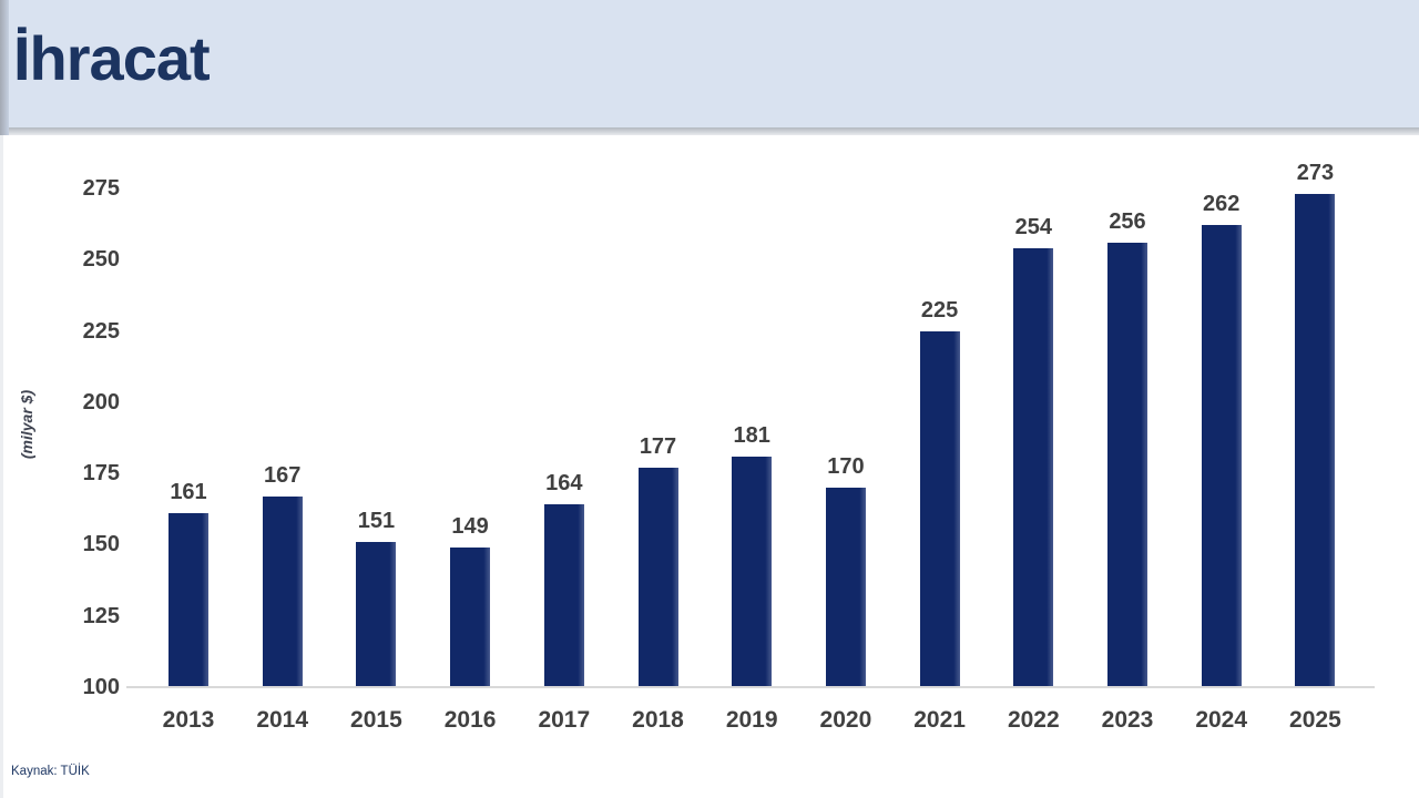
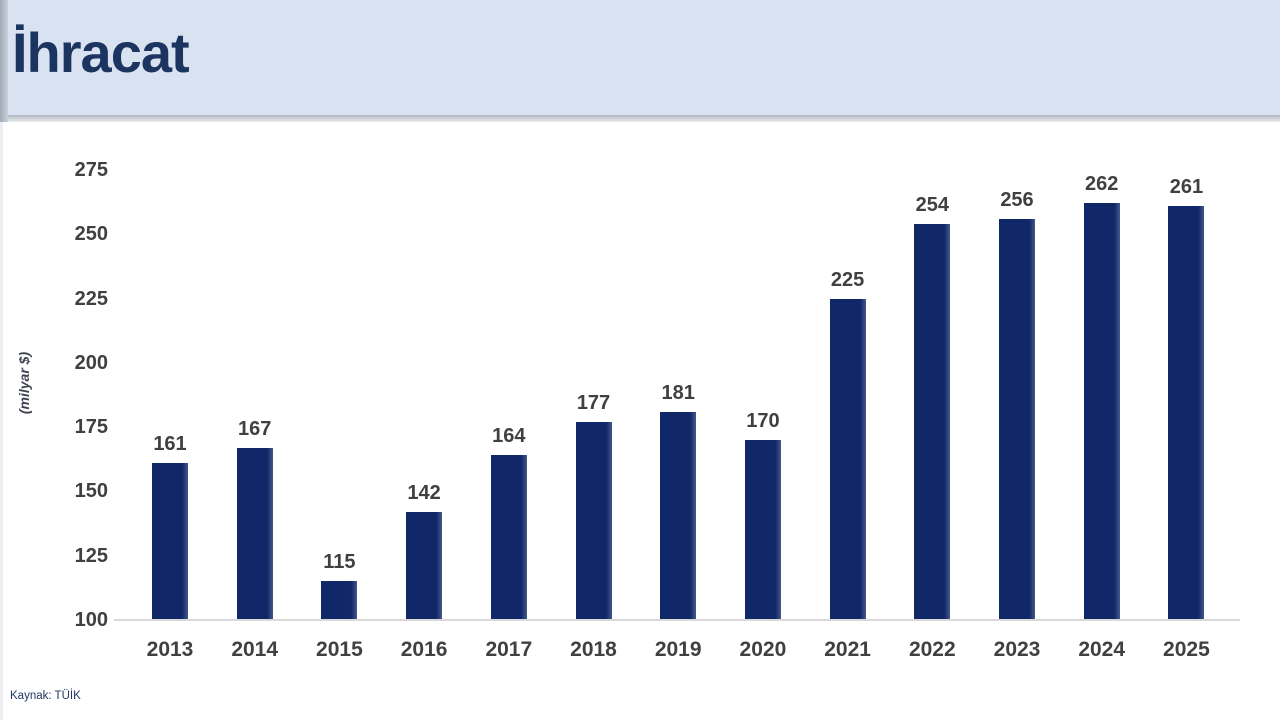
2015: 151 -> 115
2016: 149 -> 142
2025: 273 -> 261
